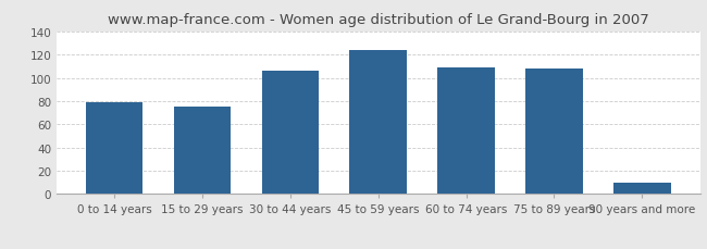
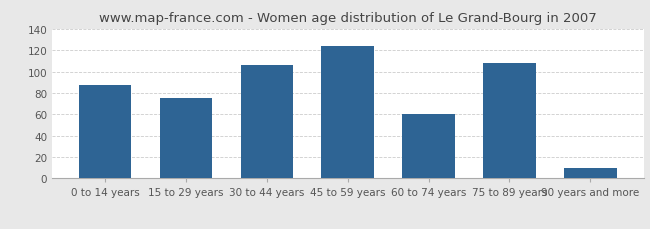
0 to 14 years: 79 -> 87
60 to 74 years: 109 -> 60
